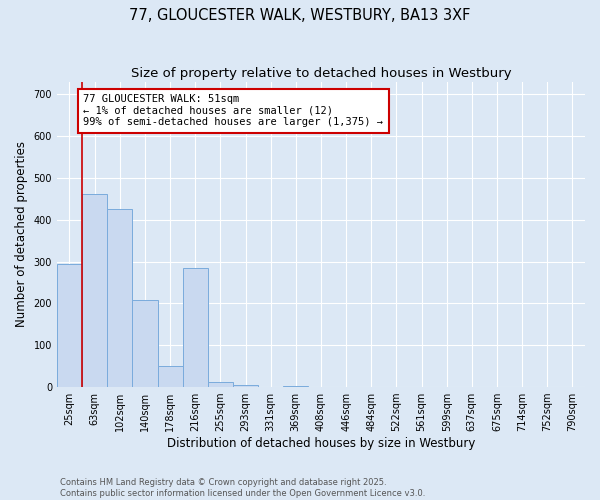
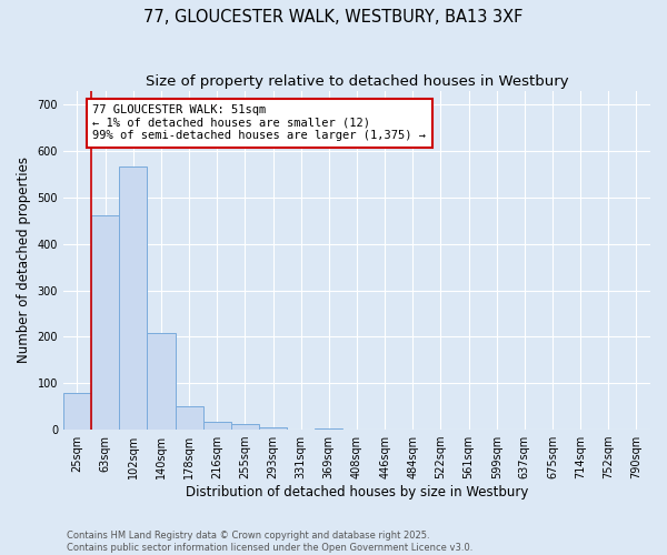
25sqm: 295 -> 78
102sqm: 425 -> 566
216sqm: 285 -> 18
